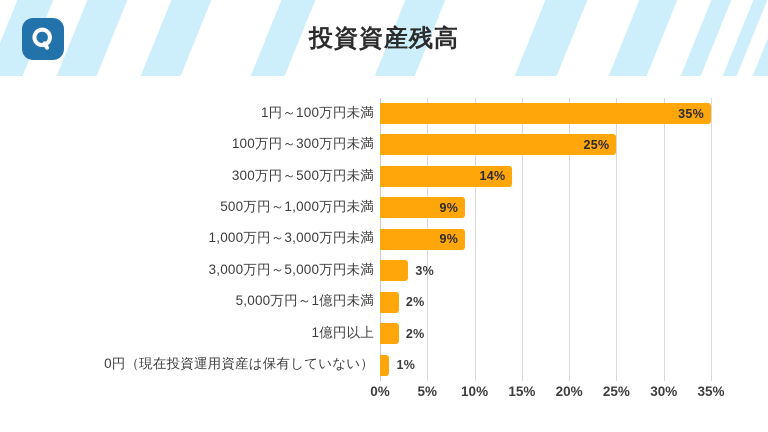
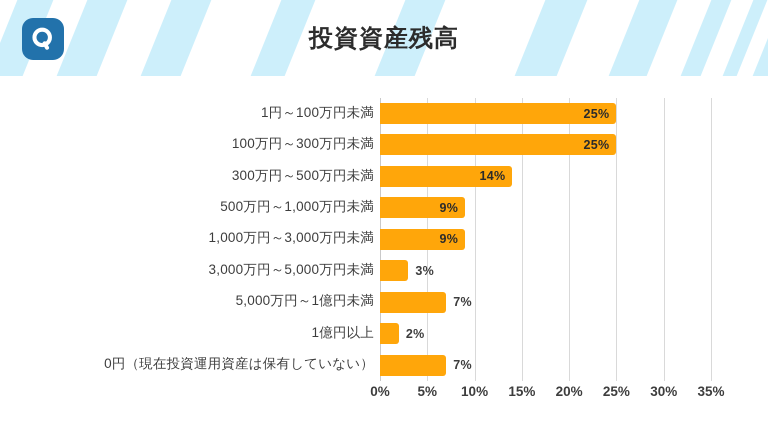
1円～100万円未満: 35% -> 25%
5,000万円～1億円未満: 2% -> 7%
0円（現在投資運用資産は保有していない）: 1% -> 7%
